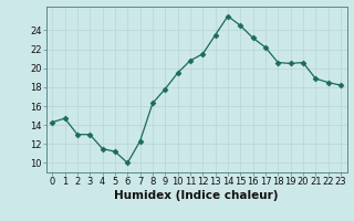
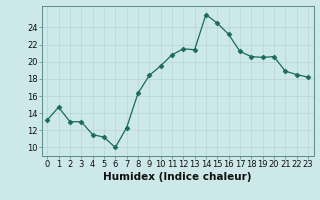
0: 14.3 -> 13.2
9: 17.8 -> 18.4
13: 23.5 -> 21.4
17: 22.2 -> 21.2
